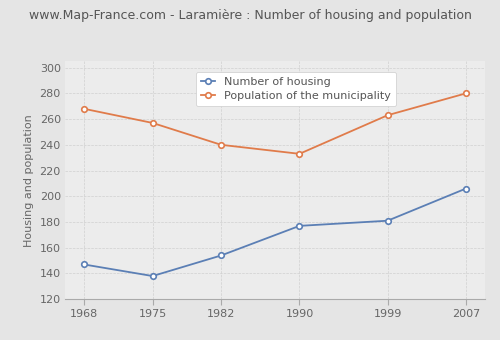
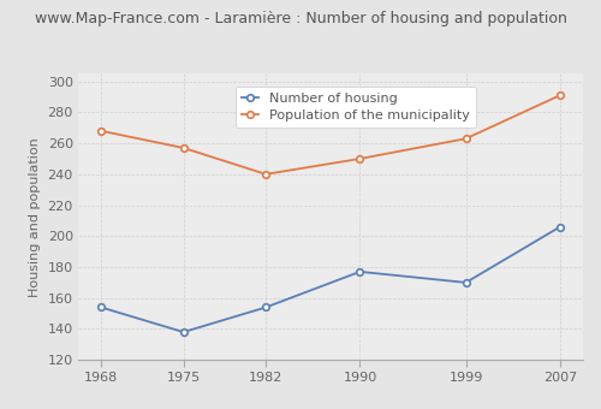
Number of housing/1968: 147 -> 154
Population of the municipality/1990: 233 -> 250
Number of housing/1999: 181 -> 170
Population of the municipality/2007: 280 -> 291
